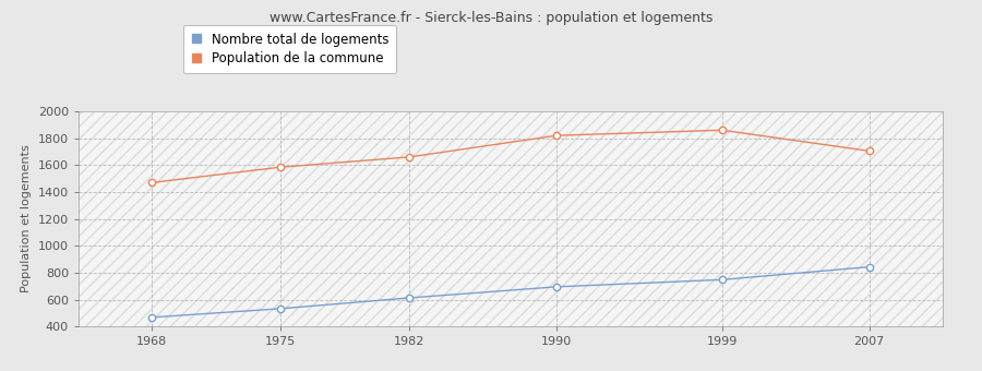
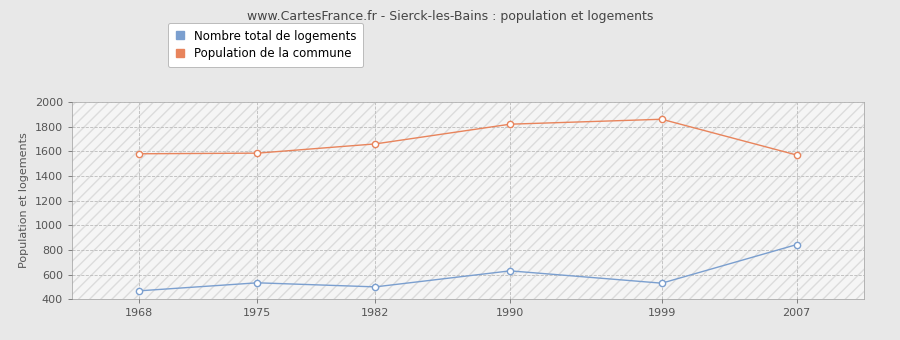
Population de la commune/1968: 1470 -> 1580
Nombre total de logements/1982: 610 -> 500
Nombre total de logements/1990: 700 -> 630
Nombre total de logements/1999: 750 -> 530
Population de la commune/2007: 1700 -> 1570
